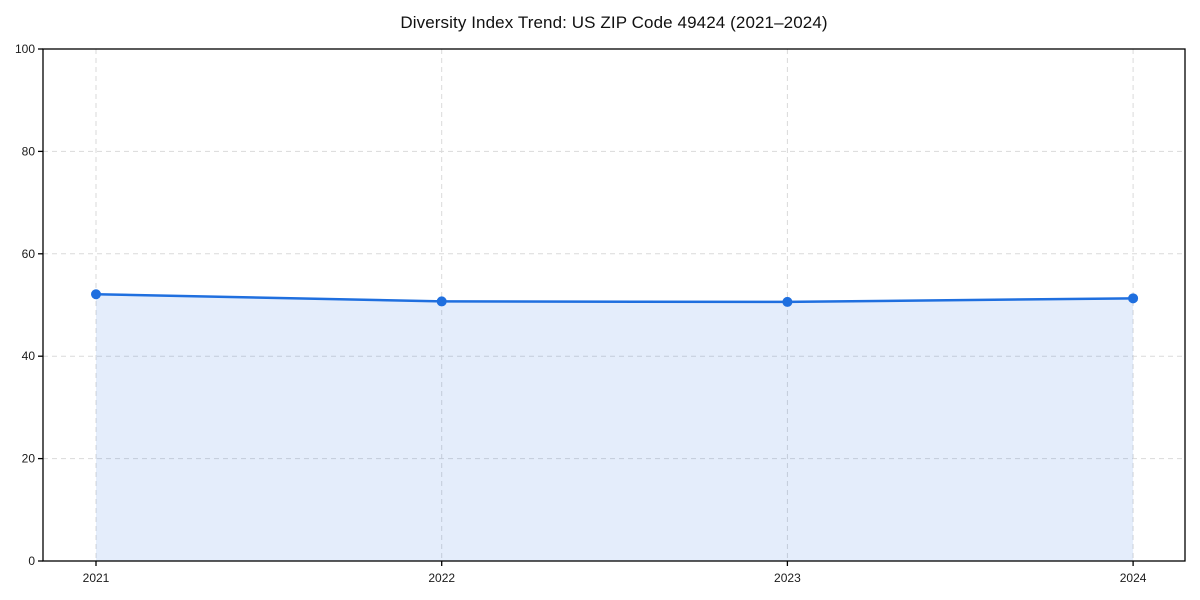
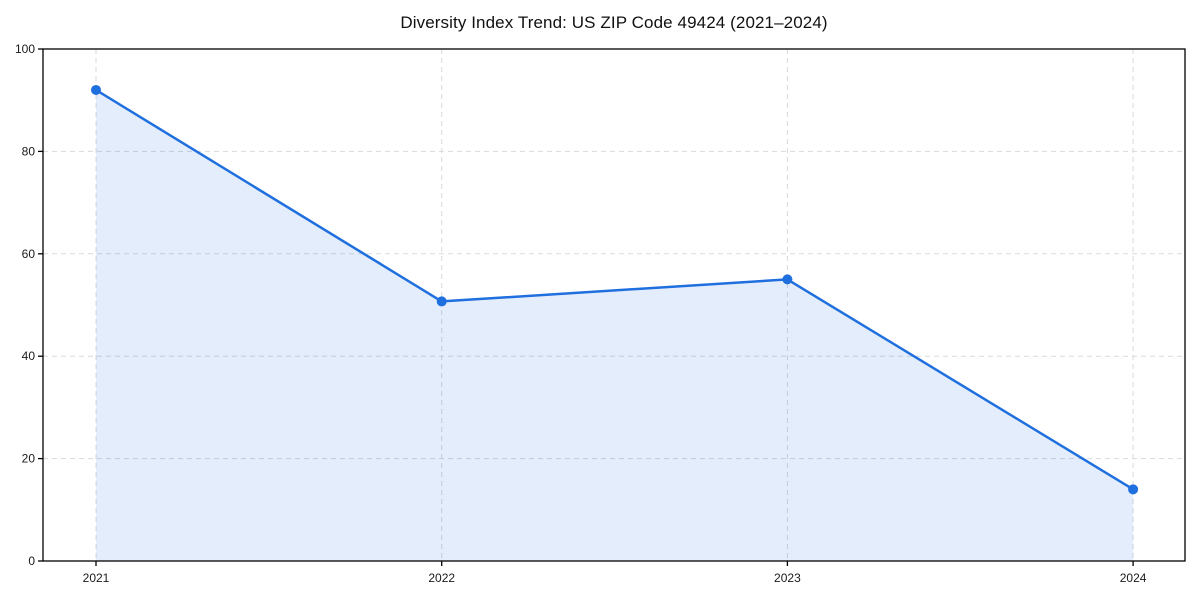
2021: 52 -> 92
2023: 51 -> 55
2024: 51 -> 14
